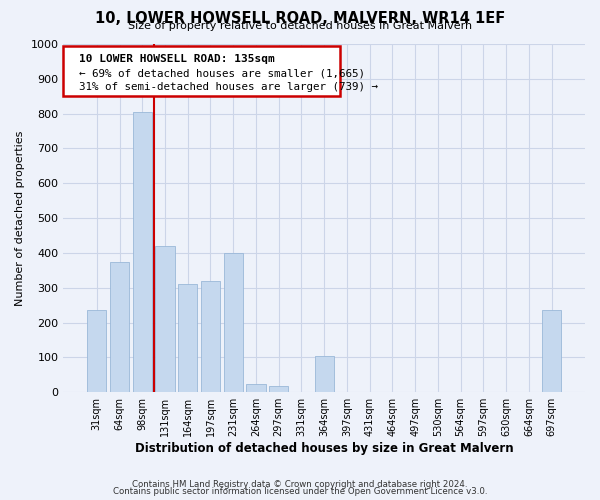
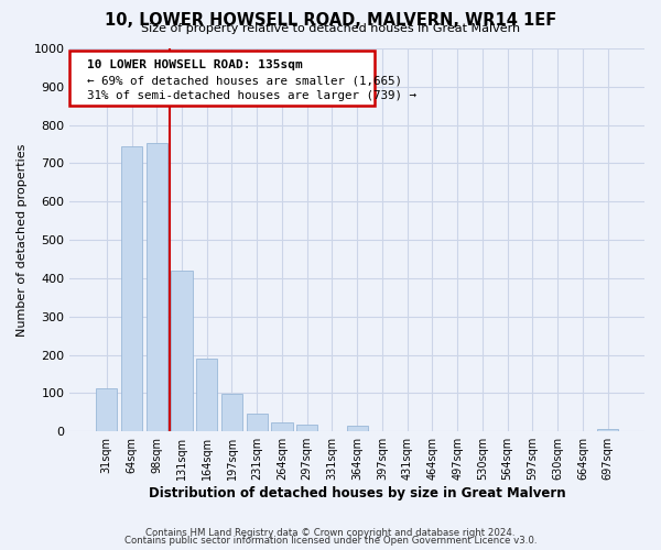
31sqm: 235 -> 113
64sqm: 375 -> 743
98sqm: 805 -> 752
164sqm: 310 -> 190
197sqm: 320 -> 97
231sqm: 400 -> 47
364sqm: 105 -> 14
697sqm: 235 -> 5
